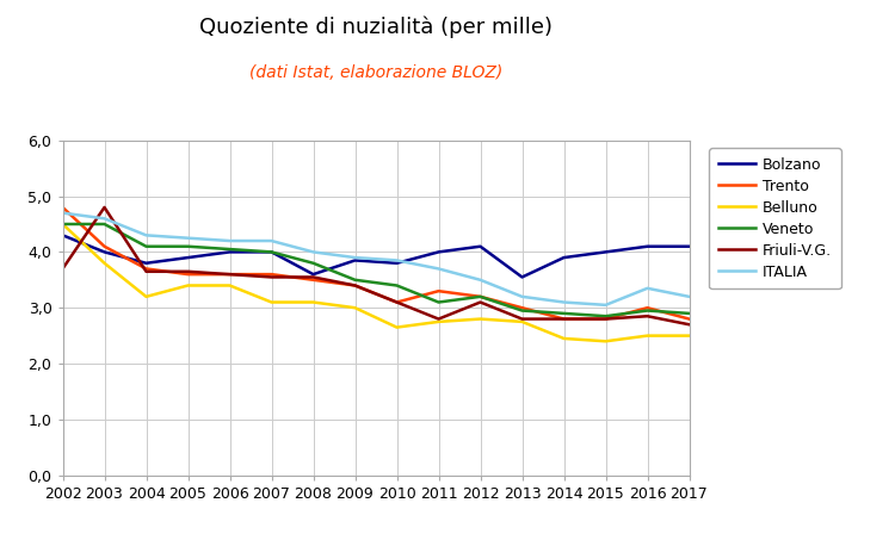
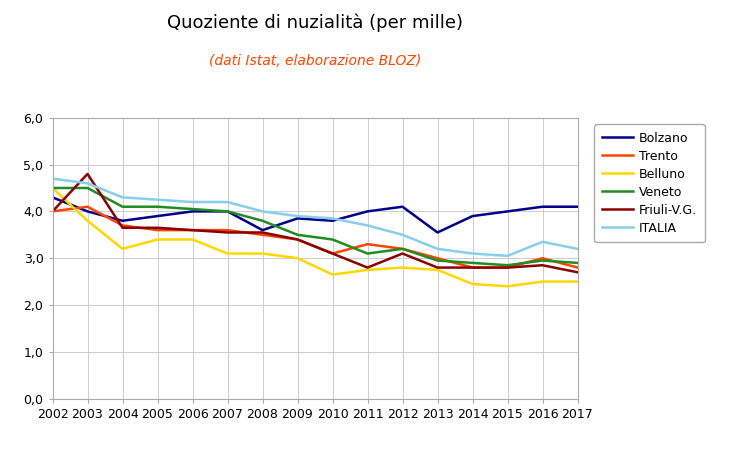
Trento/2002: 4,8 -> 4,0
Friuli-V.G./2002: 3,70 -> 4,00
